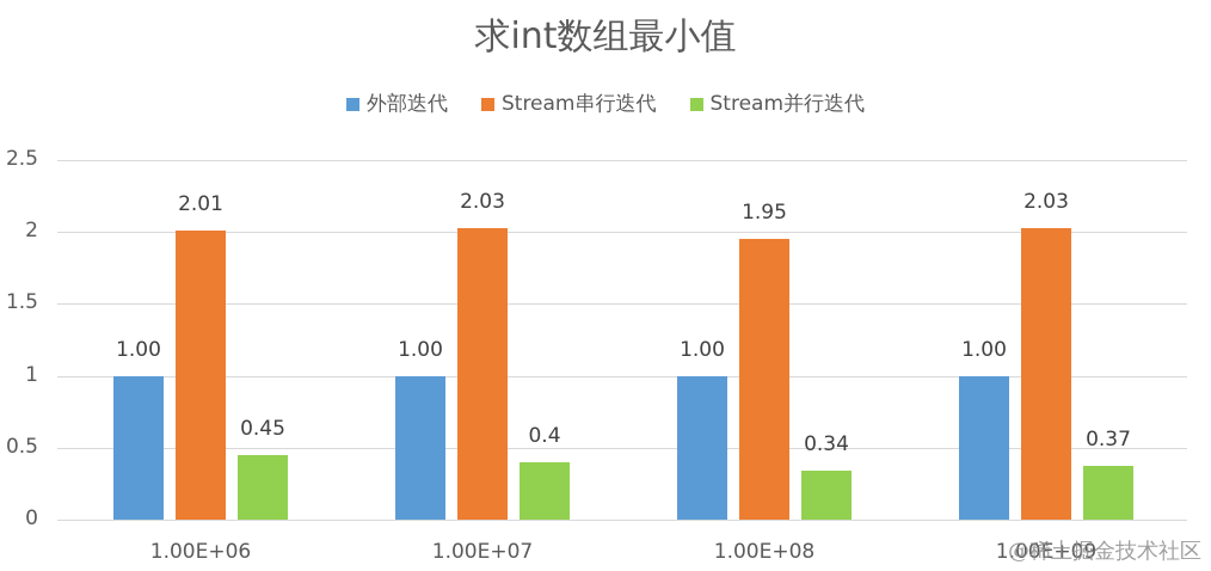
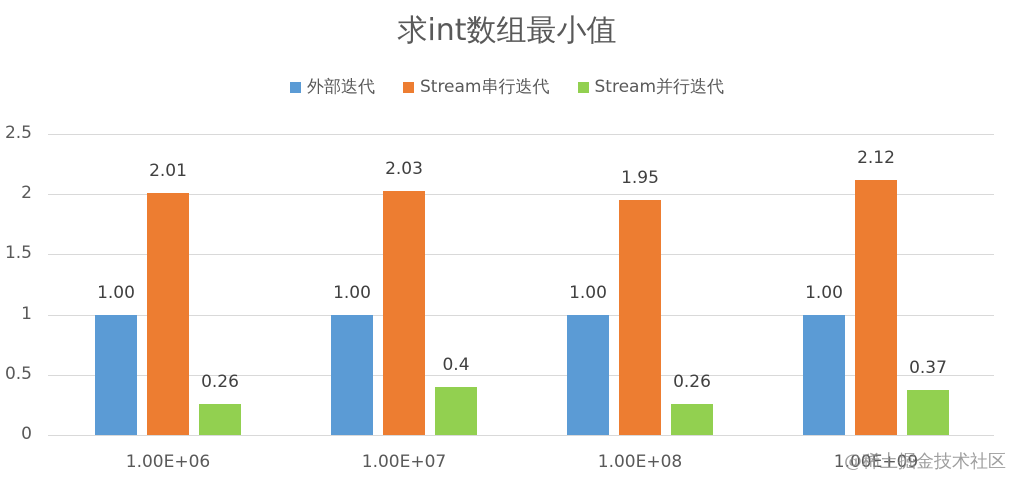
Stream并行迭代/1.00E+06: 0.45 -> 0.26
Stream并行迭代/1.00E+08: 0.34 -> 0.26
Stream串行迭代/1.00E+09: 2.03 -> 2.12
